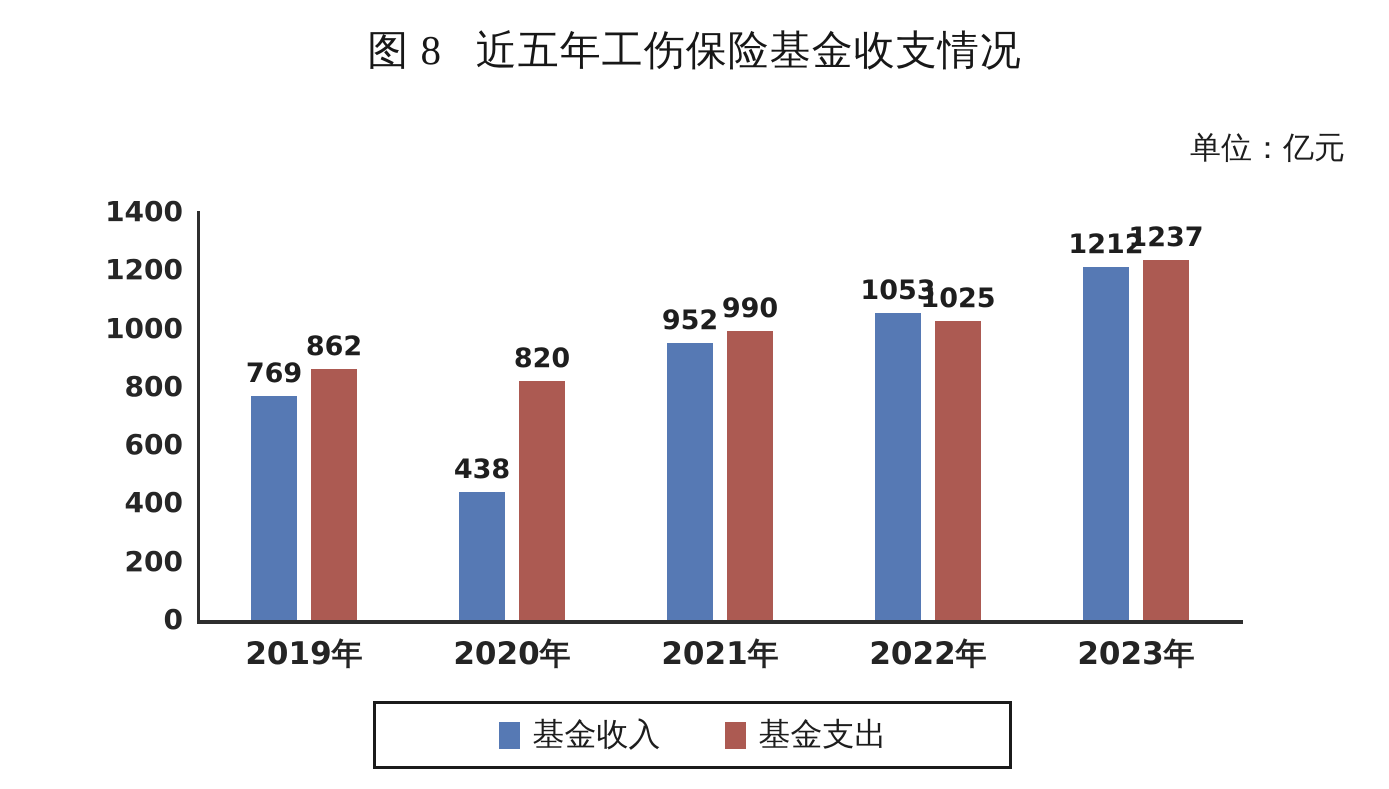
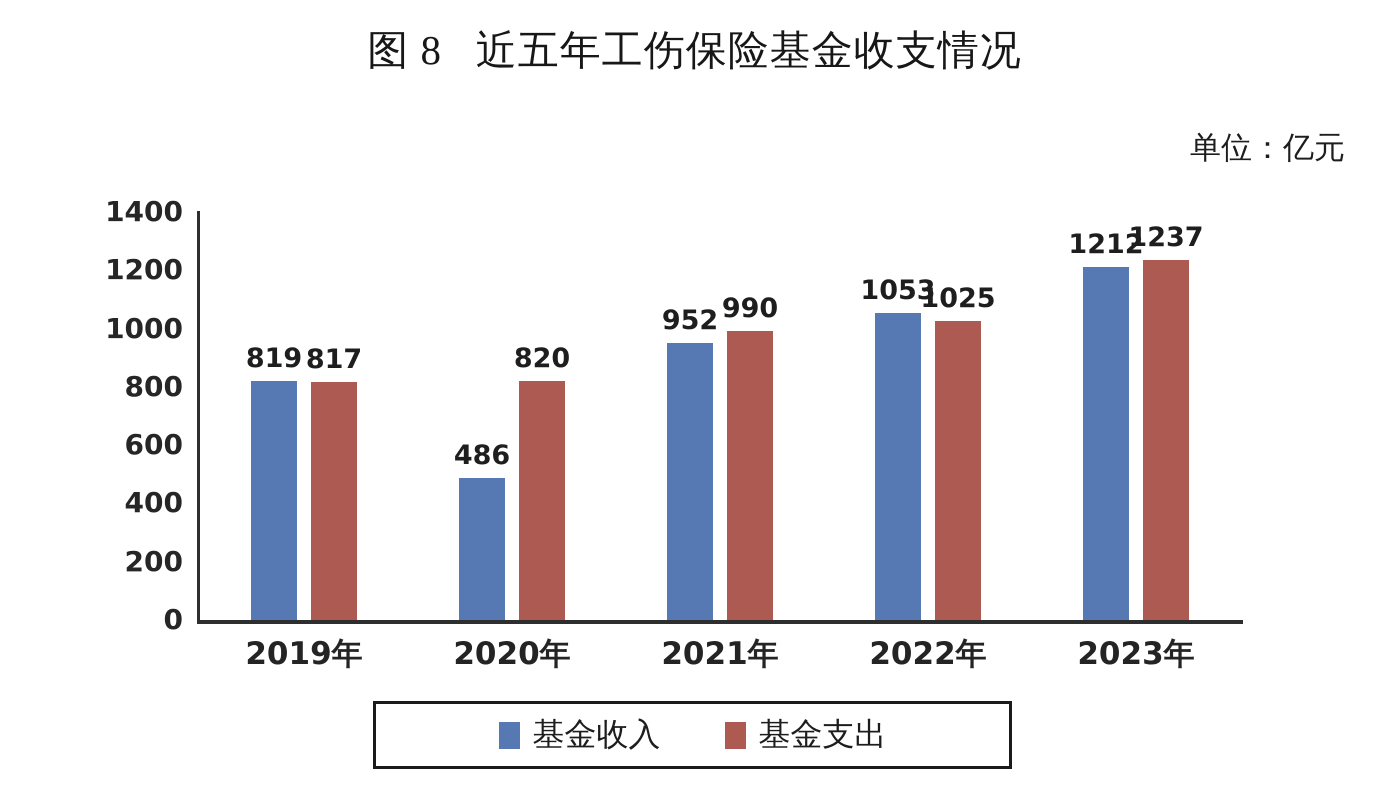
基金收入/2019年: 769 -> 819
基金支出/2019年: 862 -> 817
基金收入/2020年: 438 -> 486
